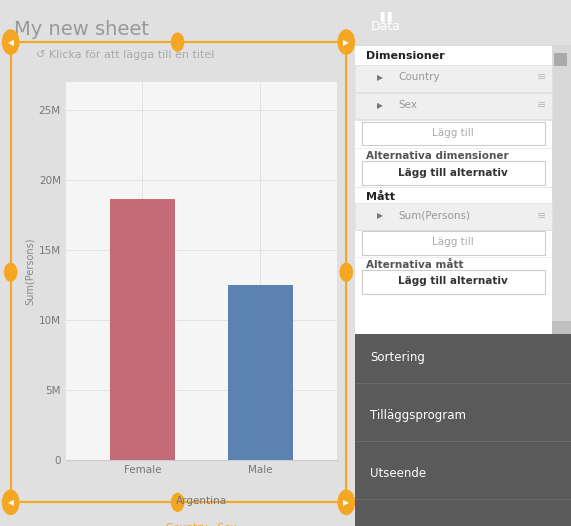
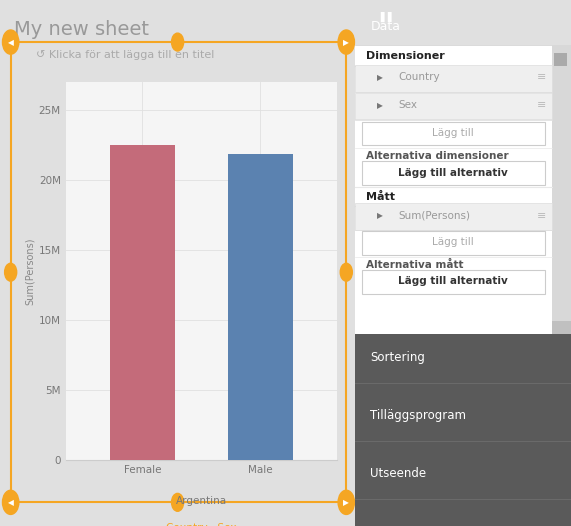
Female: 18.6M -> 22.5M
Male: 12.5M -> 21.8M
